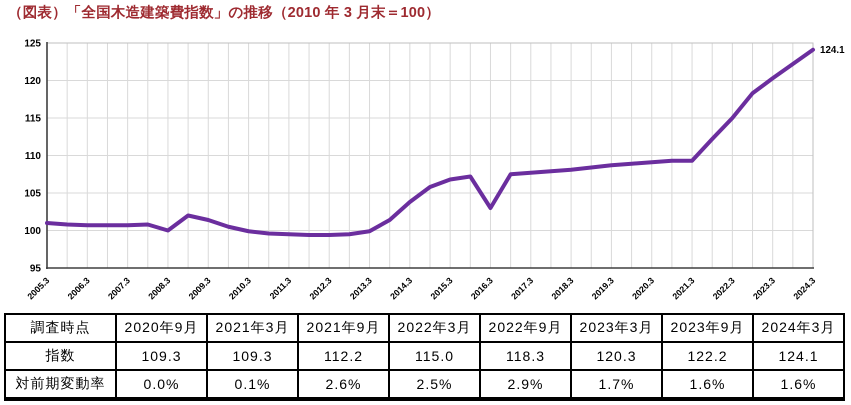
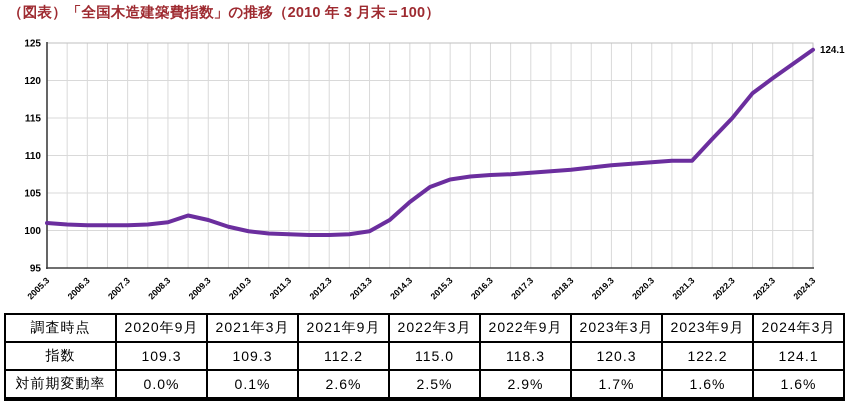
2008.3: 100 -> 101
2016.3: 103 -> 107
